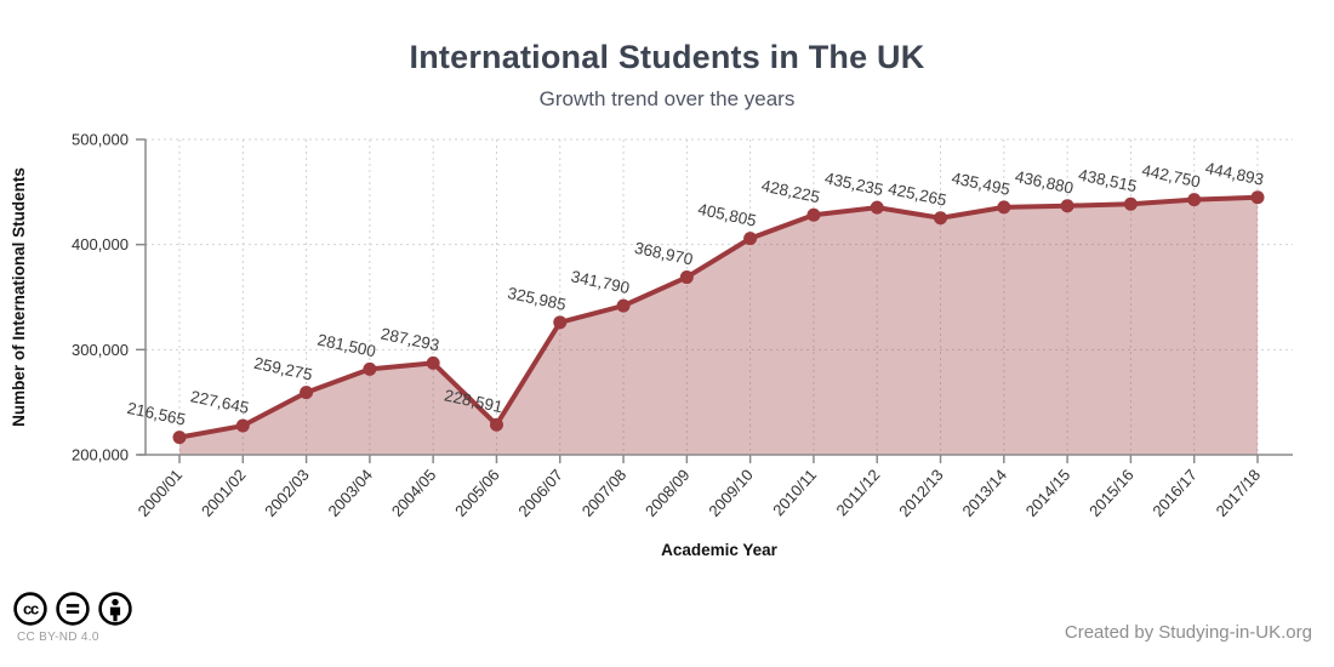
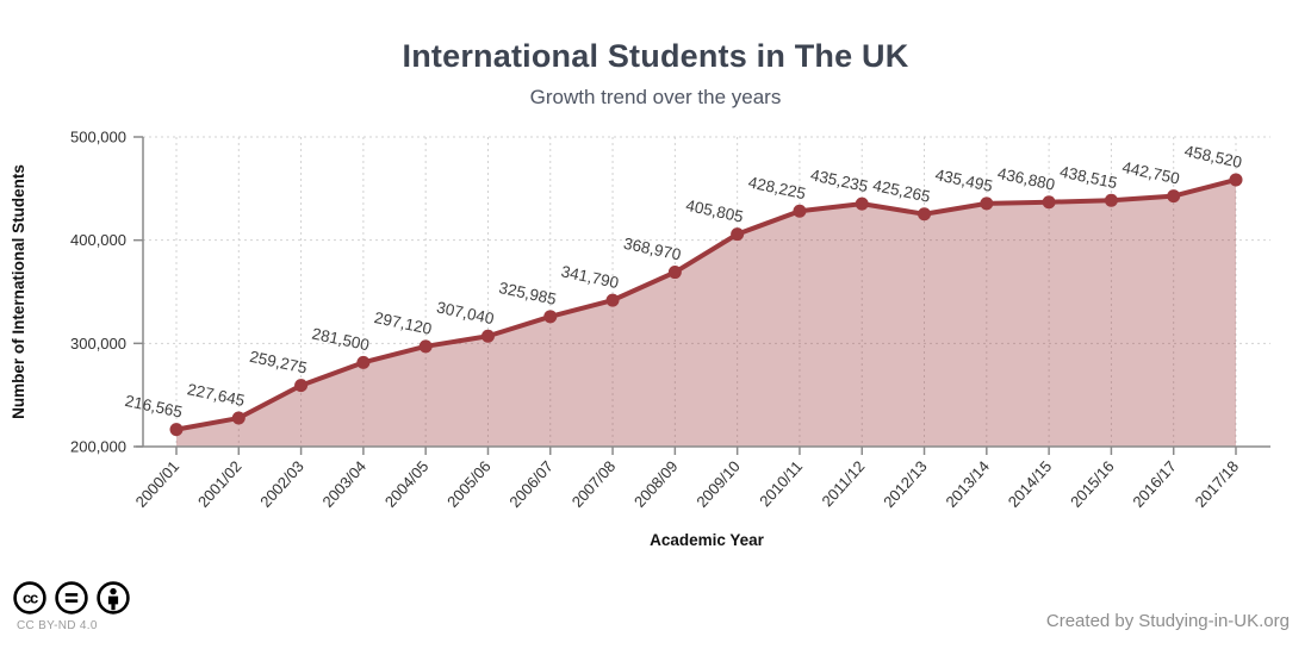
2004/05: 287,293 -> 297,120
2005/06: 228,591 -> 307,040
2017/18: 444,893 -> 458,520
